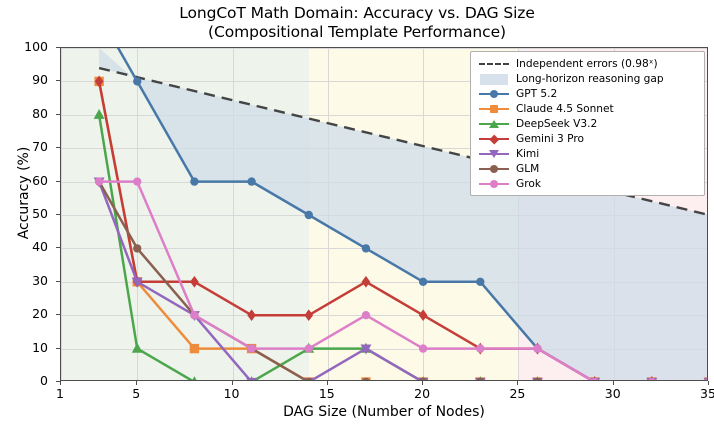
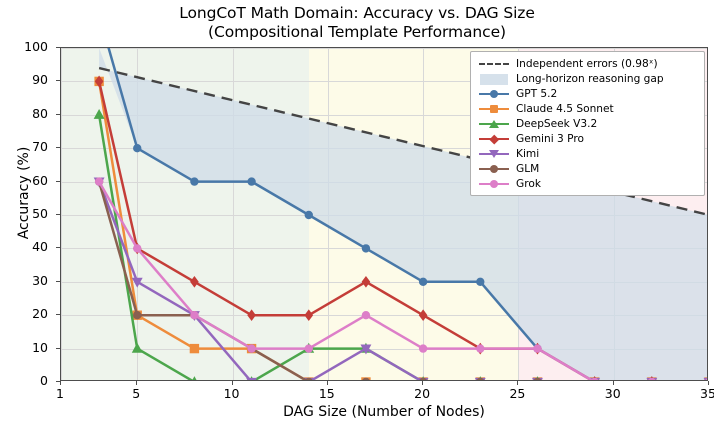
GPT 5.2/5: 90 -> 70
Claude 4.5 Sonnet/5: 30 -> 20
Gemini 3 Pro/5: 30 -> 40
GLM/5: 40 -> 20
Grok/5: 60 -> 40
